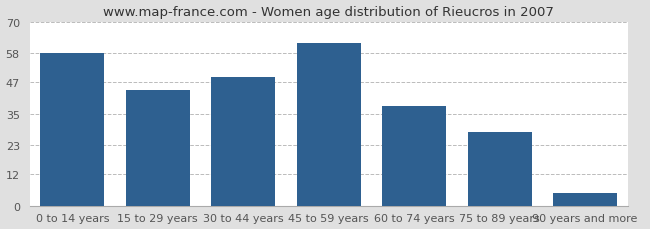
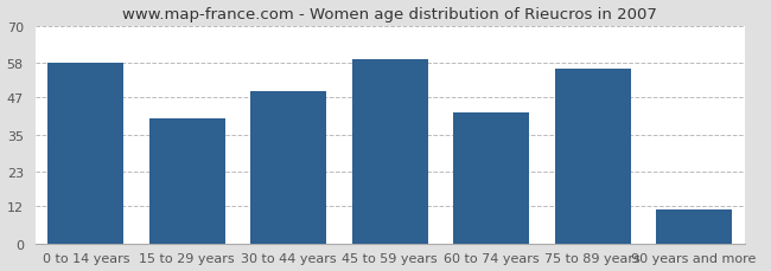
15 to 29 years: 44 -> 40
45 to 59 years: 62 -> 59
60 to 74 years: 38 -> 42
75 to 89 years: 28 -> 56
90 years and more: 5 -> 11
